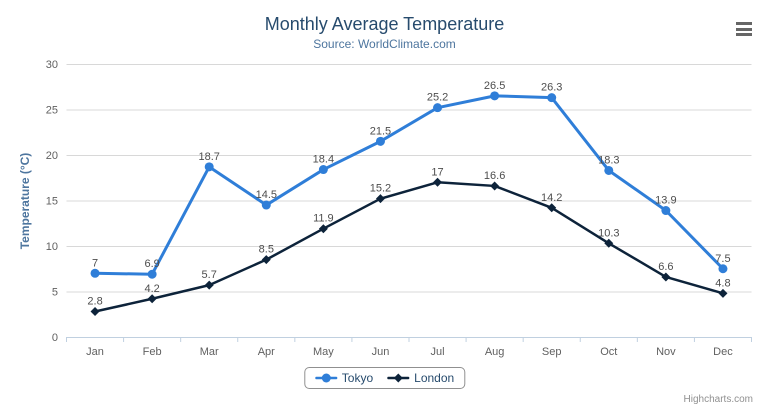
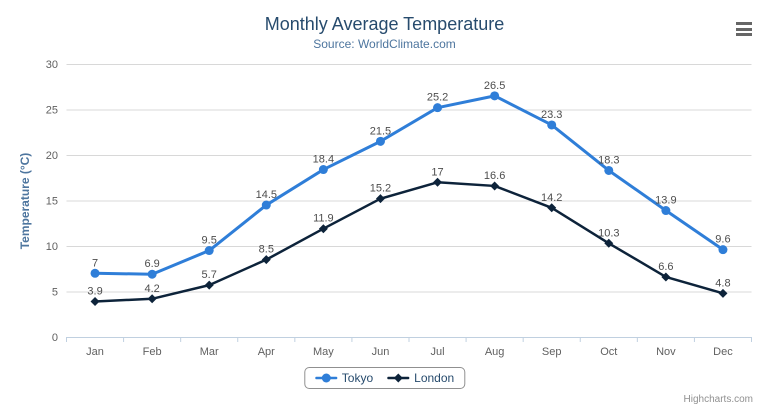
London/Jan: 2.8 -> 3.9
Tokyo/Mar: 18.7 -> 9.5
Tokyo/Sep: 26.3 -> 23.3
Tokyo/Dec: 7.5 -> 9.6
